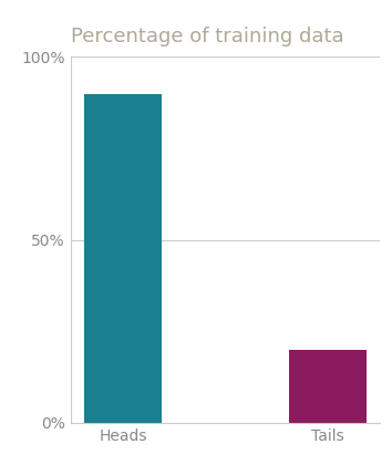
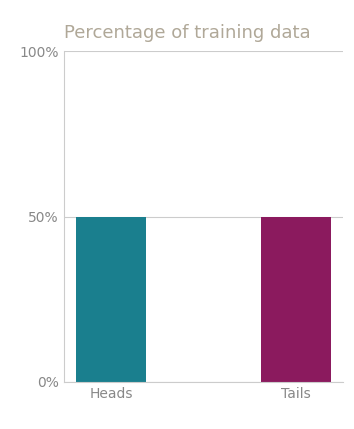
Heads: 90% -> 50%
Tails: 20% -> 50%
